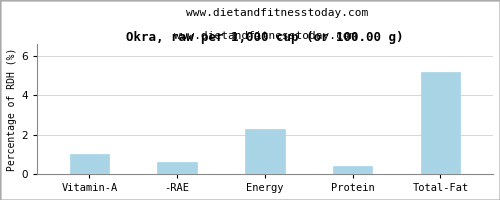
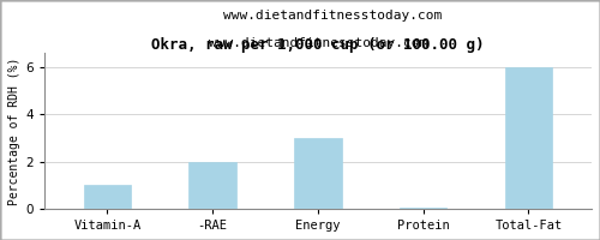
-RAE: 0.6 -> 2.0
Energy: 2.3 -> 3.0
Protein: 0.4 -> 0.1
Total-Fat: 5.2 -> 6.0
